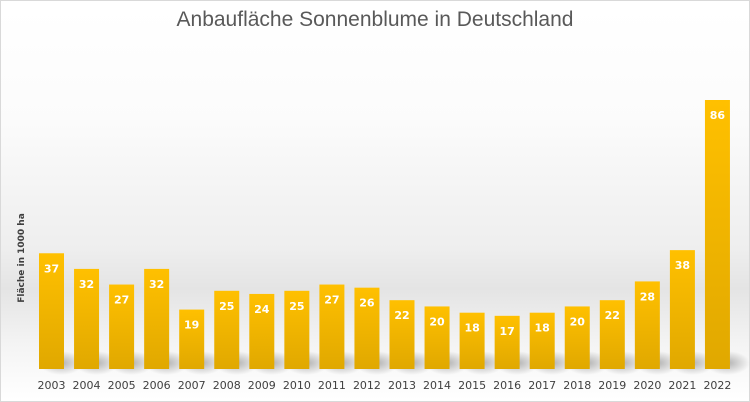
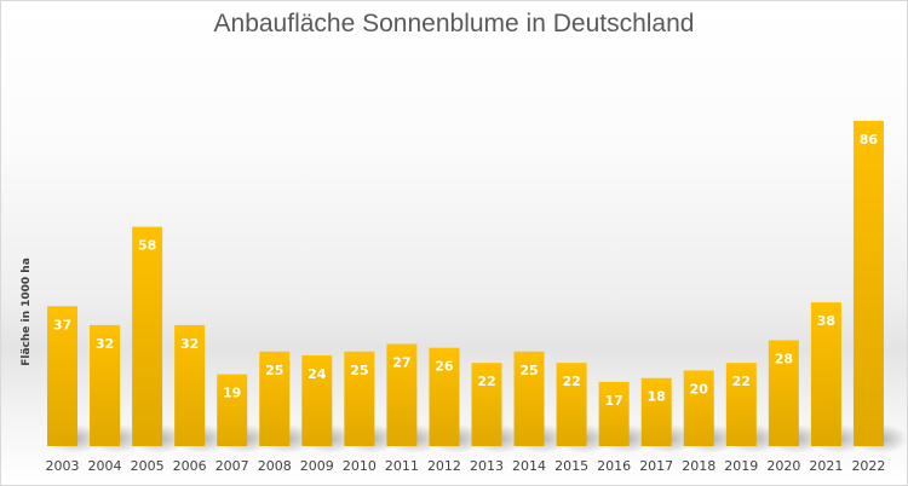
2005: 27 -> 58
2014: 20 -> 25
2015: 18 -> 22
